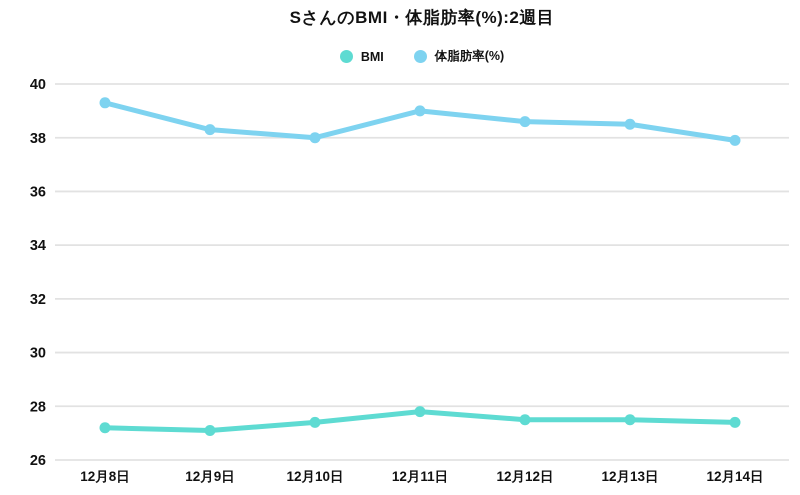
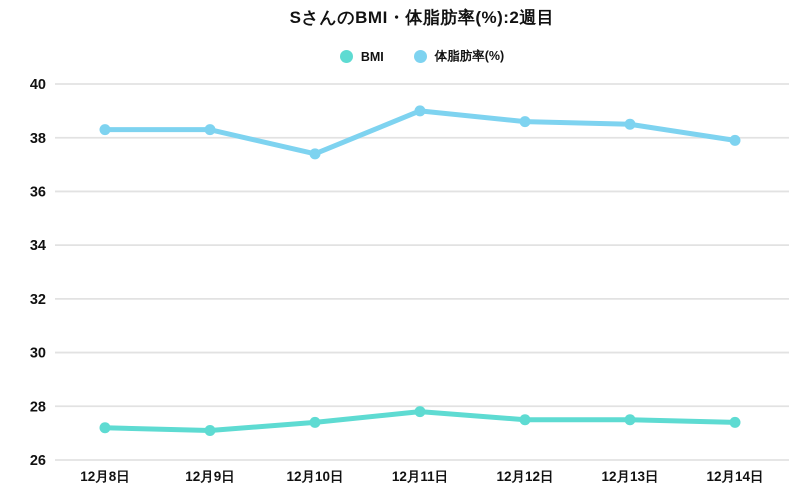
体脂肪率(%)/12月8日: 39.3 -> 38.3
体脂肪率(%)/12月10日: 38.0 -> 37.4
